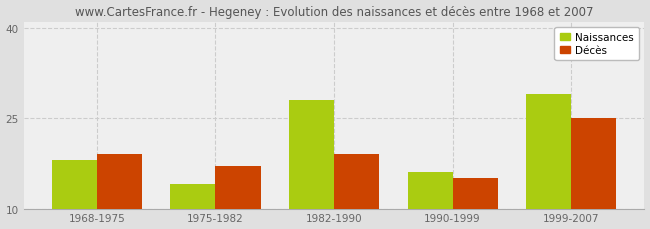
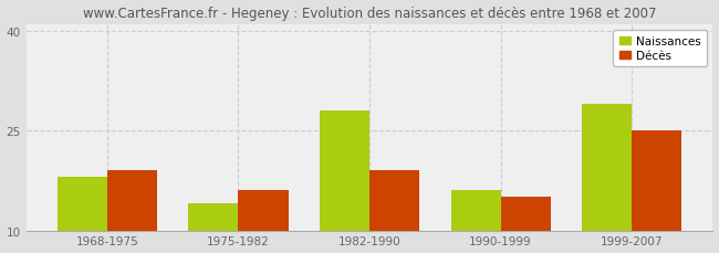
Décès/1975-1982: 17 -> 16
